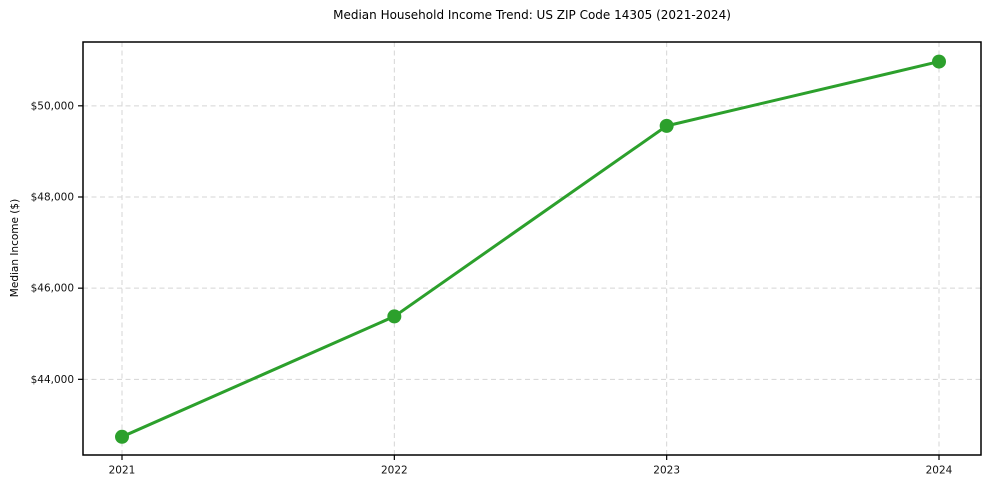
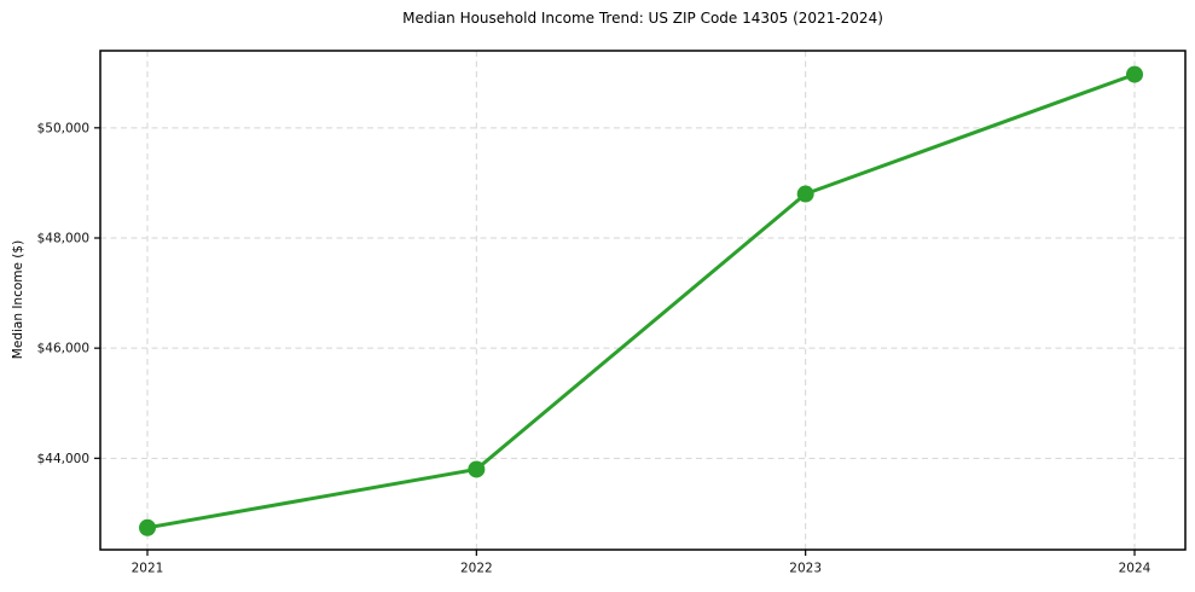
2022: $45400 -> $43800
2023: $49600 -> $48800
